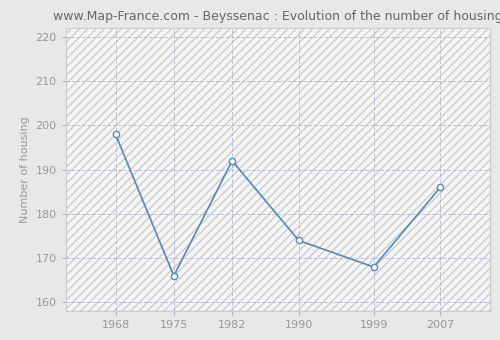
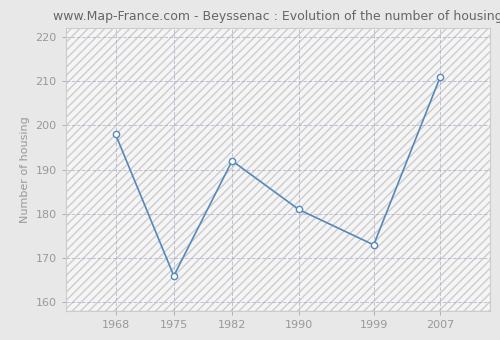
1990: 174 -> 181
1999: 168 -> 173
2007: 186 -> 211
